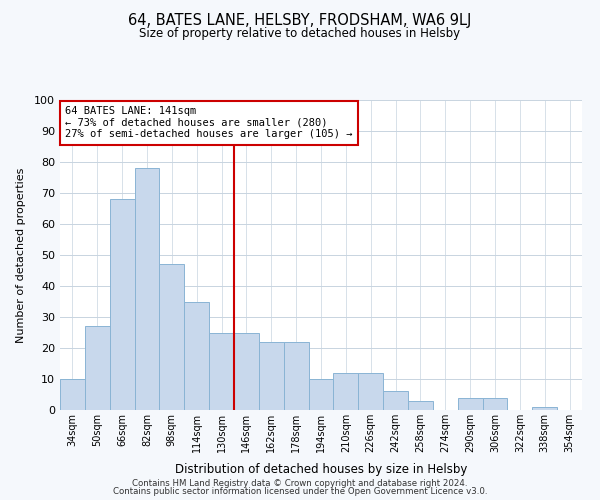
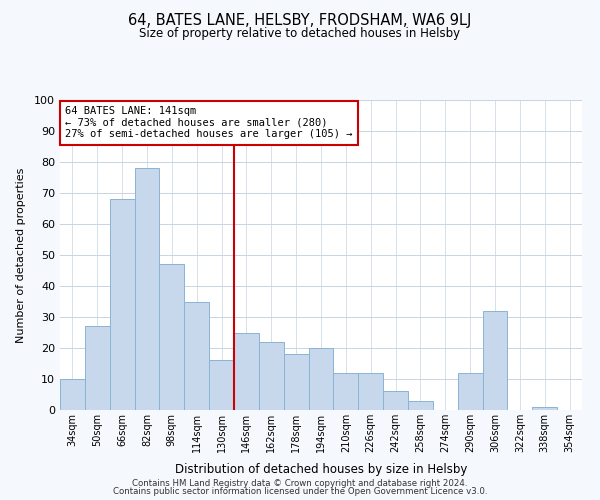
130sqm: 25 -> 16
178sqm: 22 -> 18
194sqm: 10 -> 20
290sqm: 4 -> 12
306sqm: 4 -> 32
